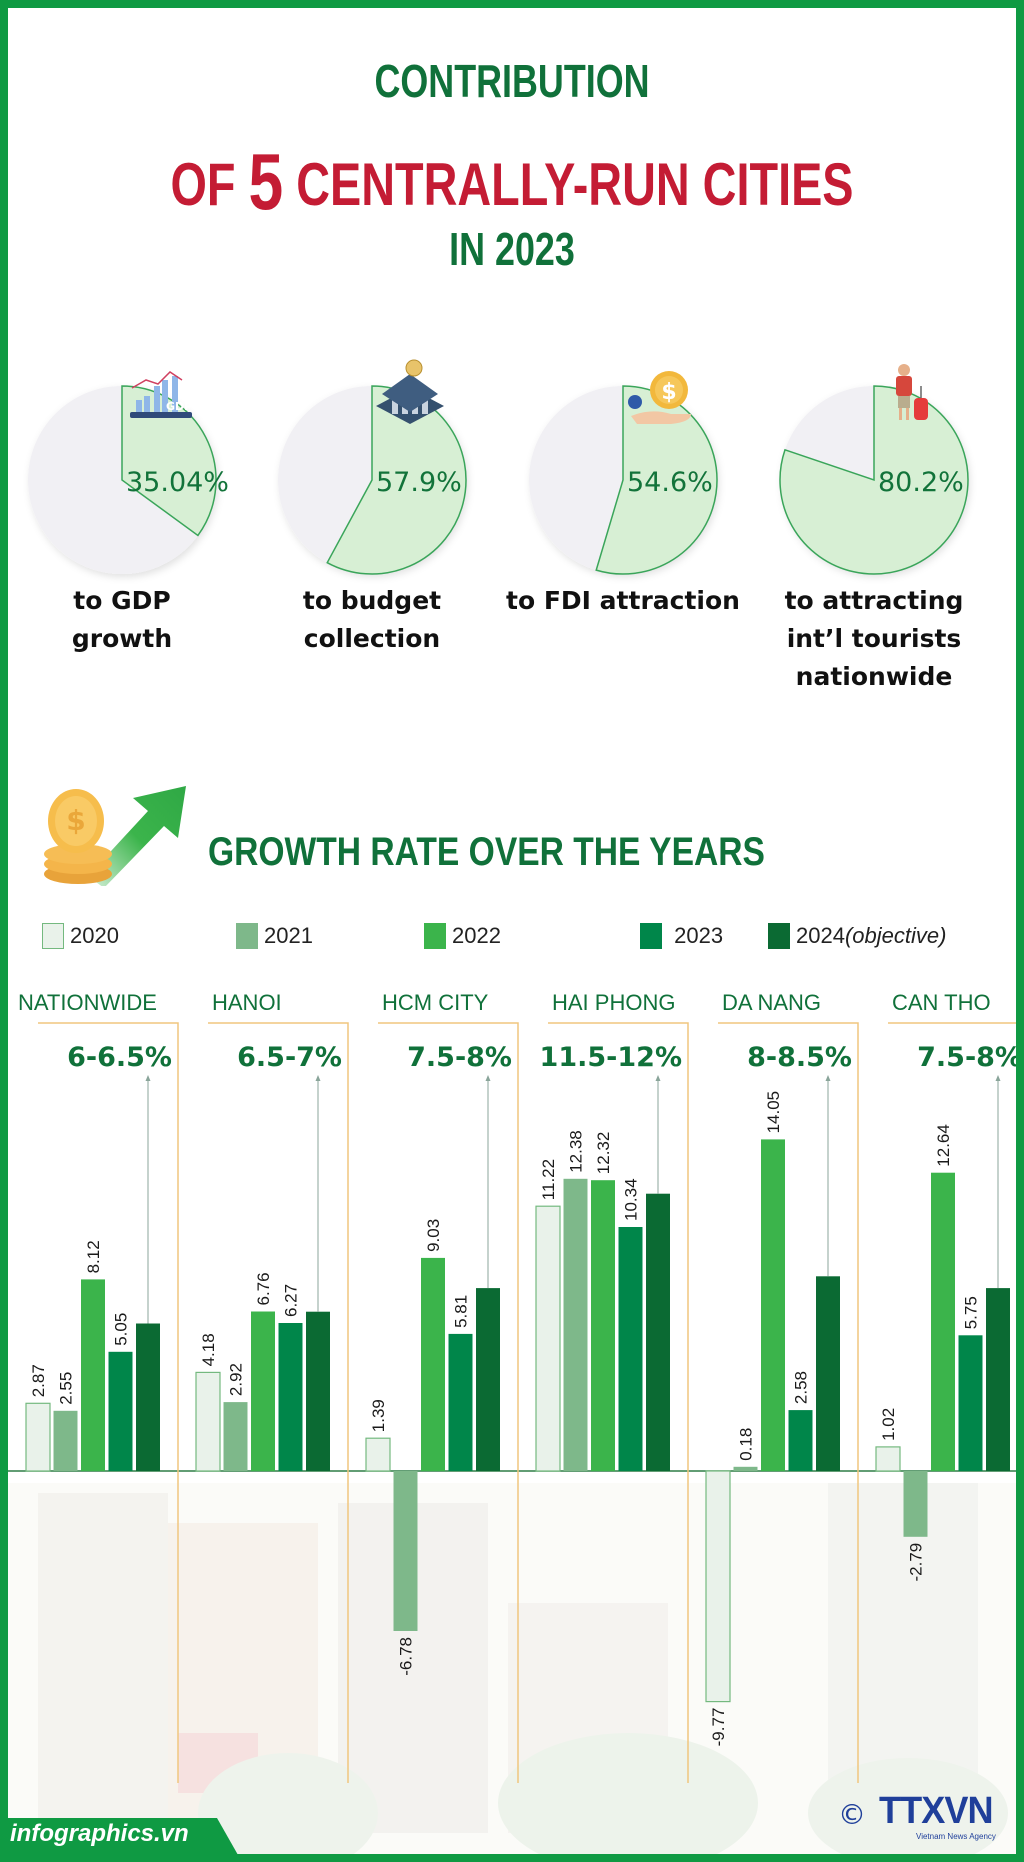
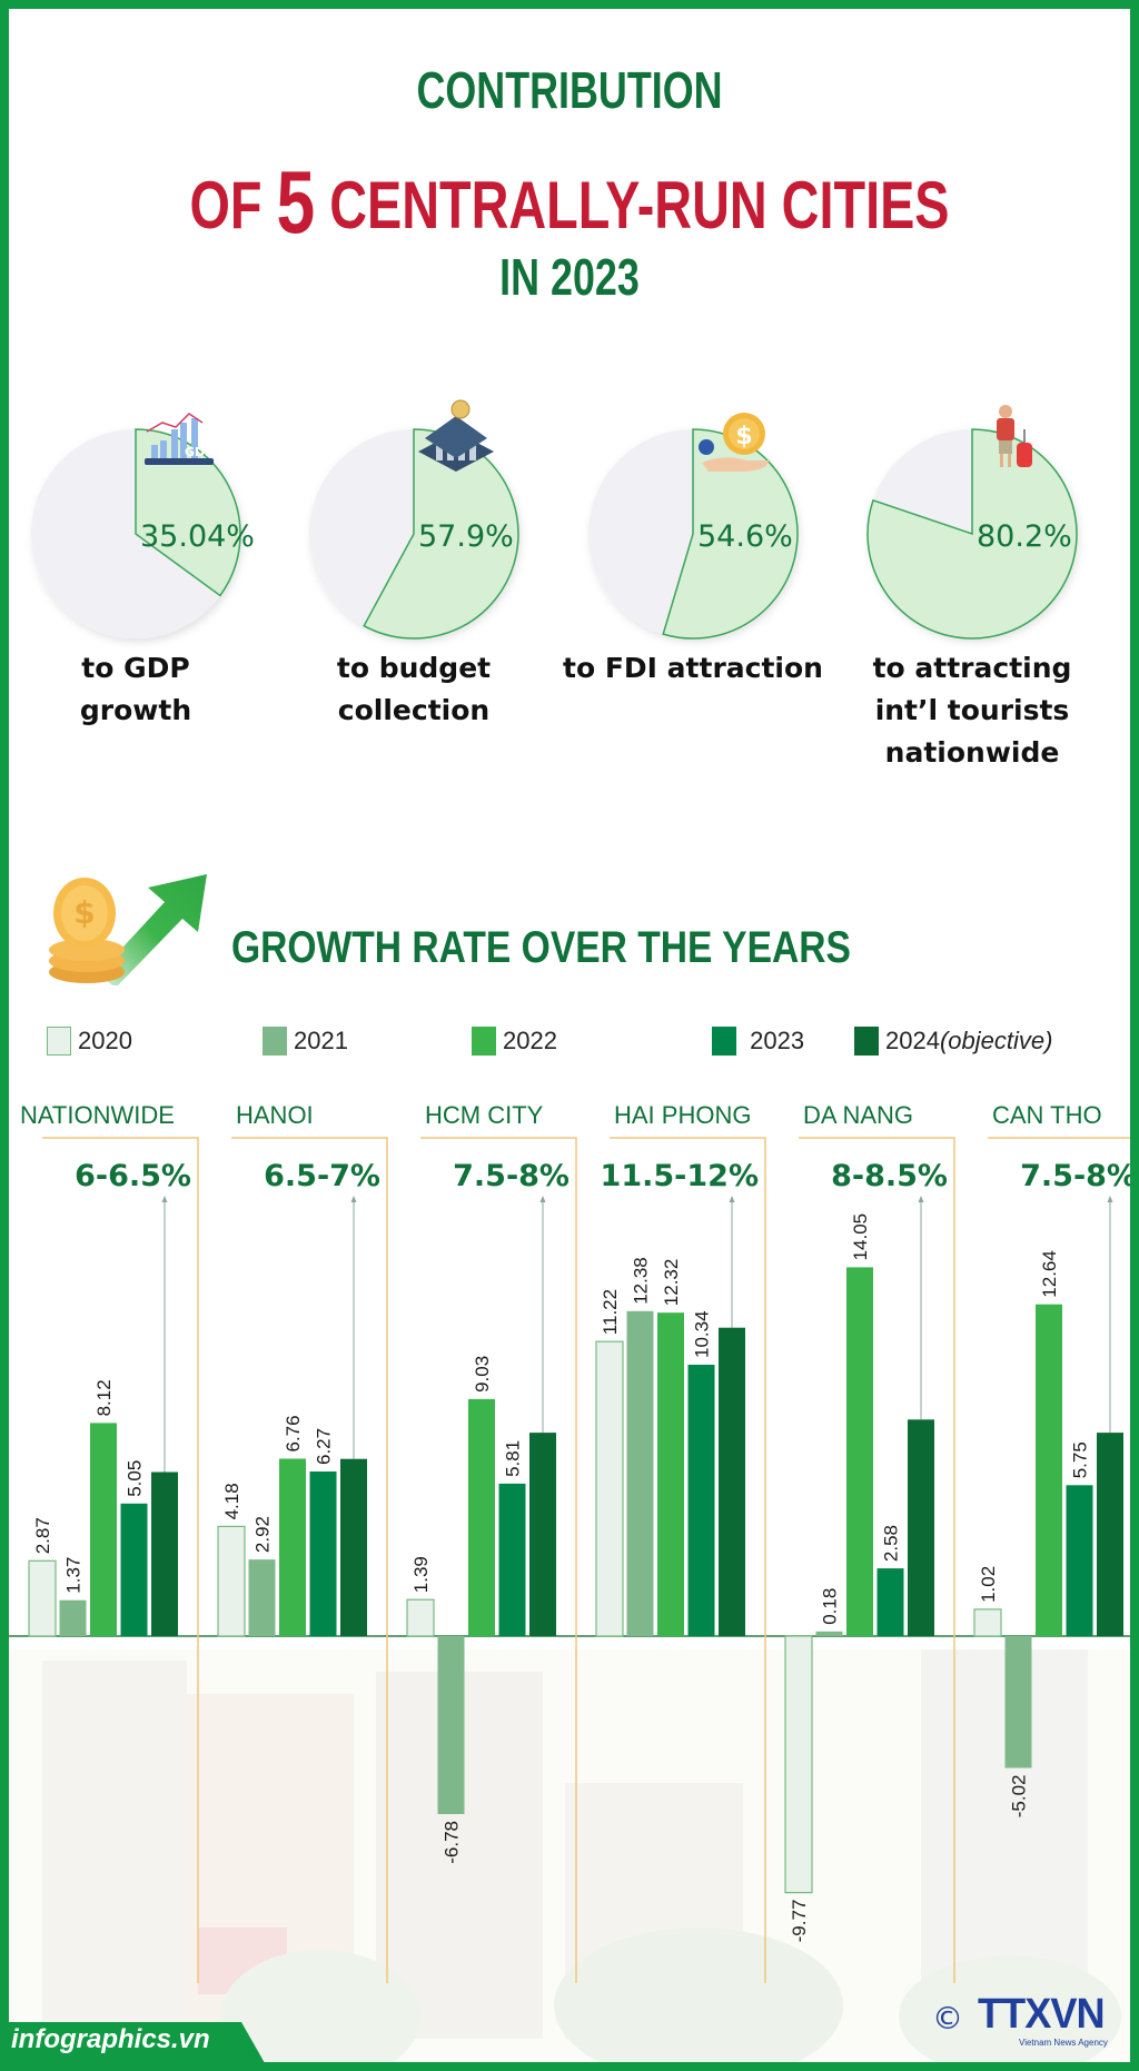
2021/NATIONWIDE: 2.55 -> 1.37
2021/CAN THO: -2.79 -> -5.02
